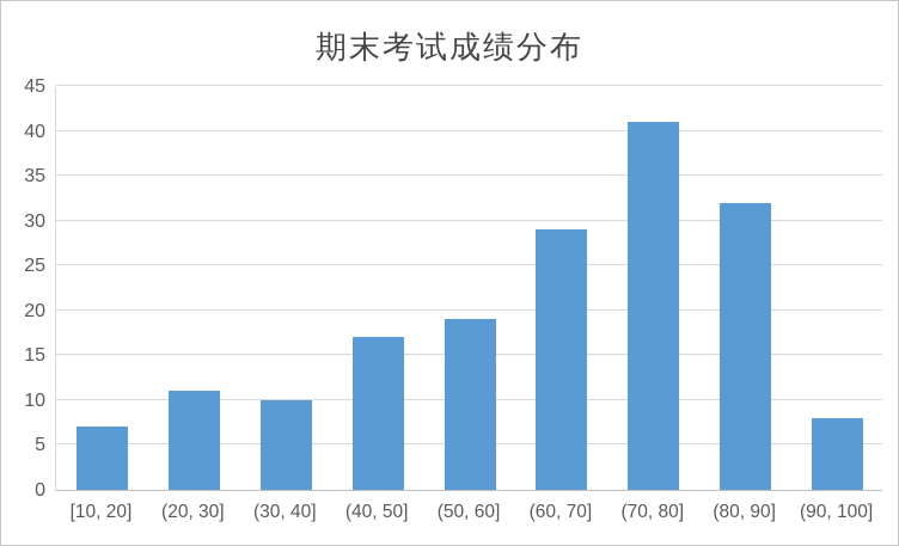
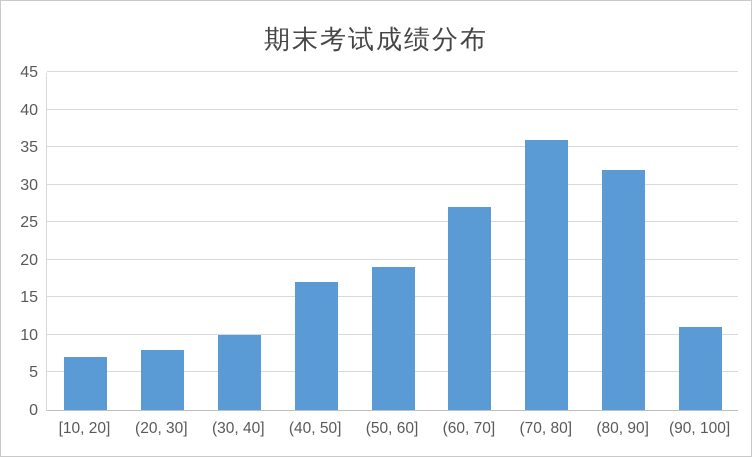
(20, 30]: 11 -> 8
(60, 70]: 29 -> 27
(70, 80]: 41 -> 36
(90, 100]: 8 -> 11
